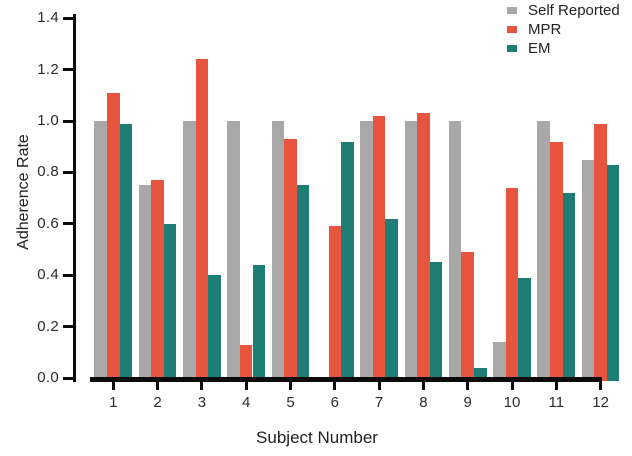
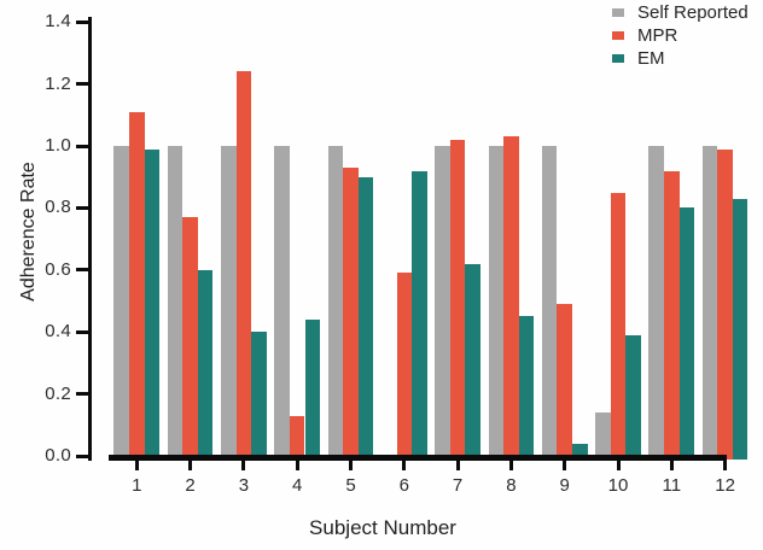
Self Reported/2: 0.75 -> 1.00
EM/5: 0.75 -> 0.90
MPR/10: 0.74 -> 0.85
EM/11: 0.72 -> 0.80
Self Reported/12: 0.85 -> 1.00
